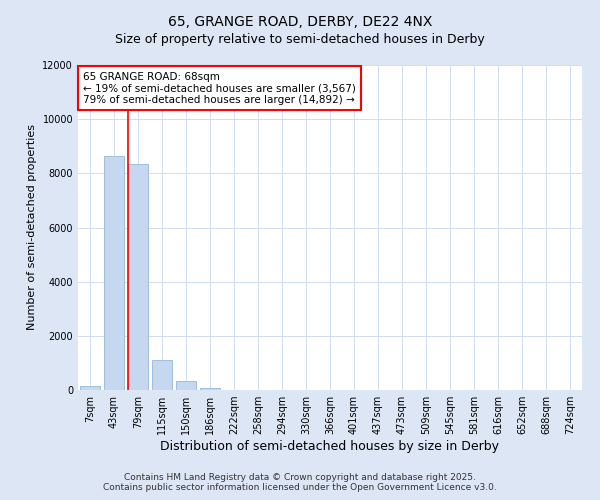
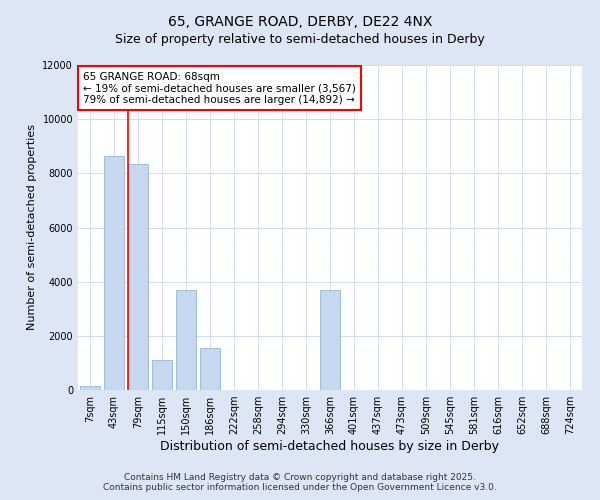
150sqm: 350 -> 3700
186sqm: 60 -> 1550
366sqm: 0 -> 3700
